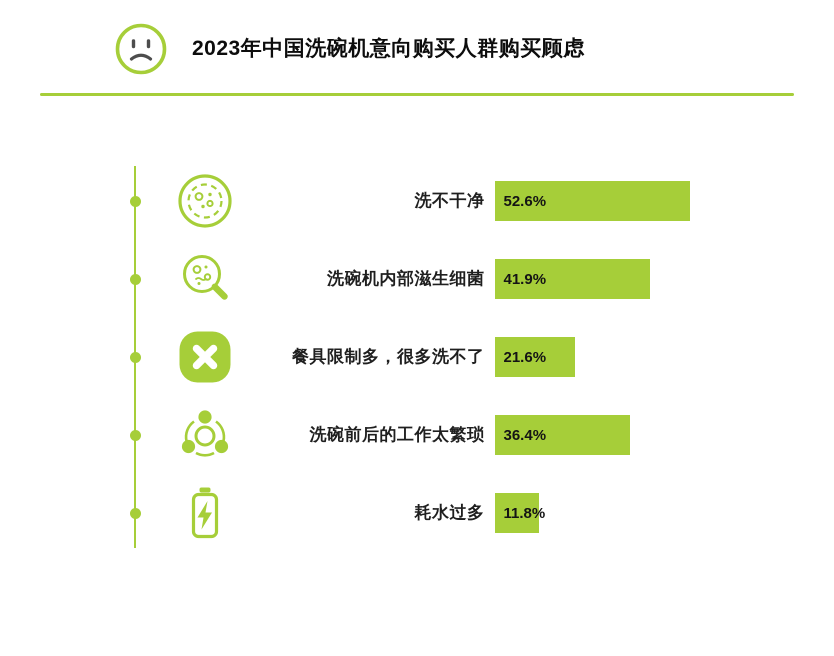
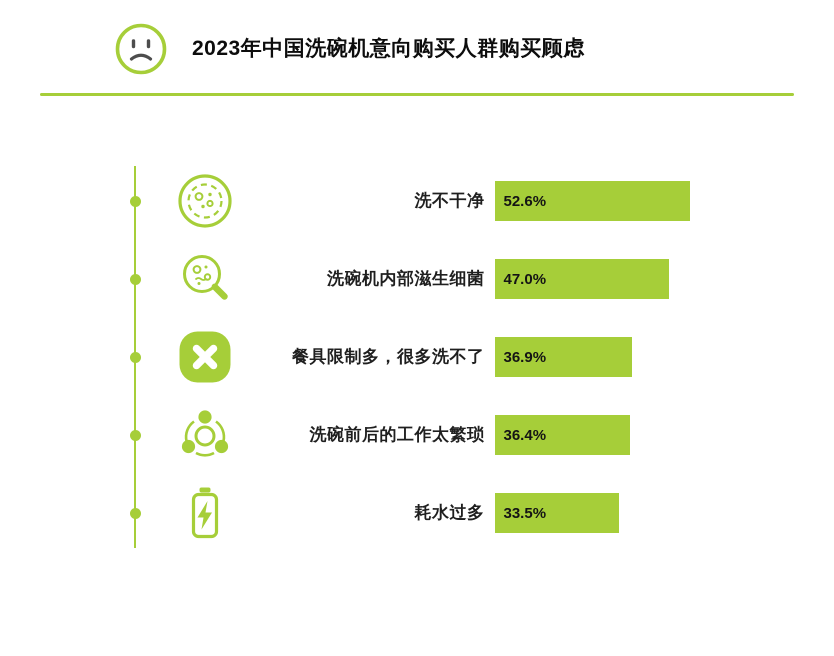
洗碗机内部滋生细菌: 41.9% -> 47.0%
餐具限制多，很多洗不了: 21.6% -> 36.9%
耗水过多: 11.8% -> 33.5%
